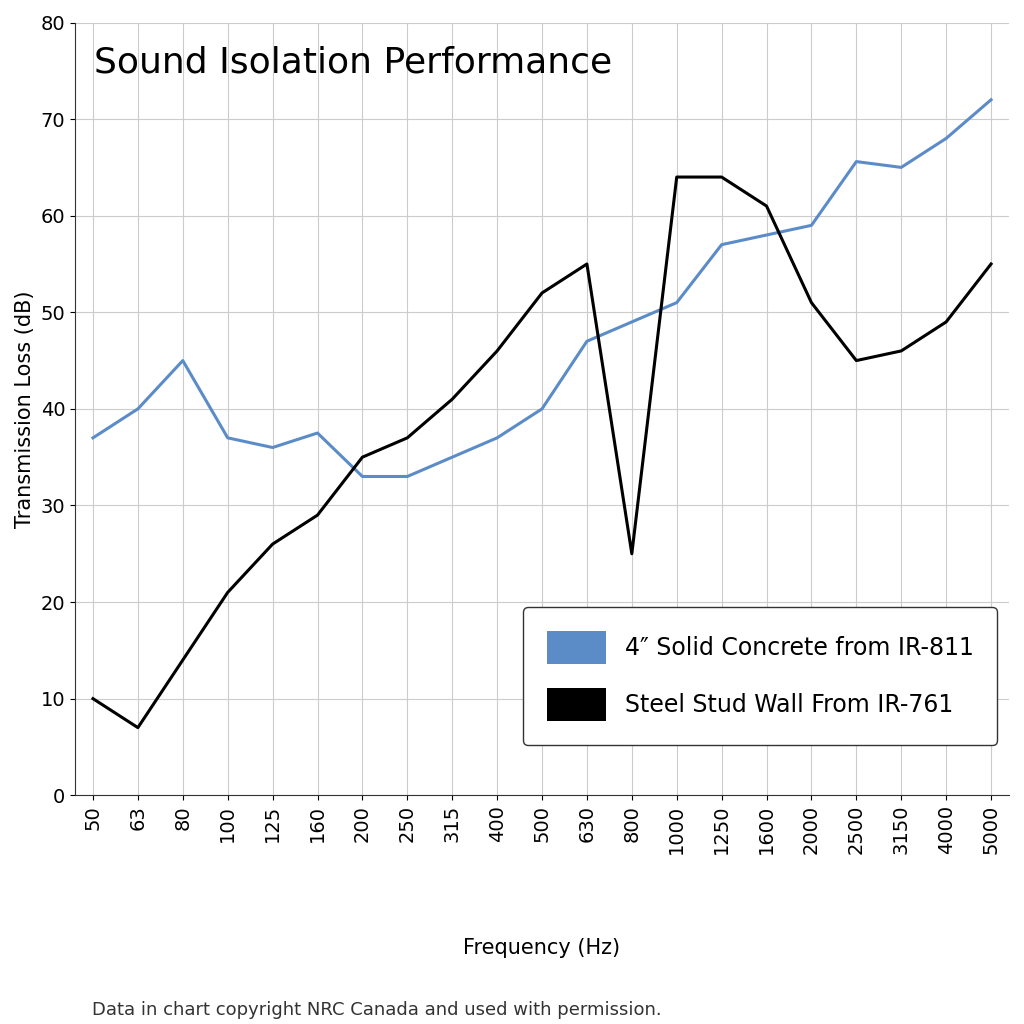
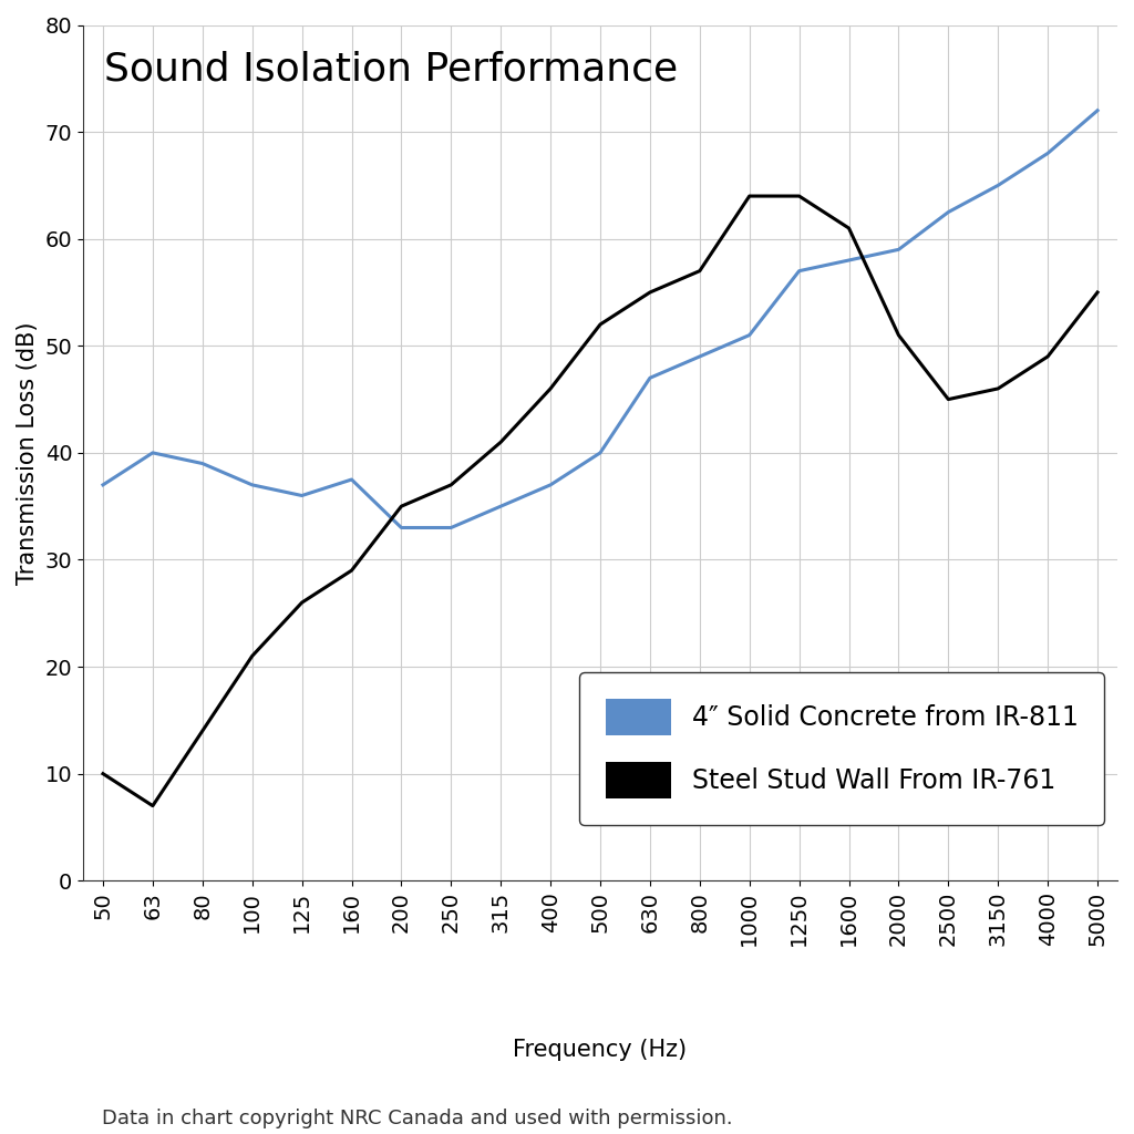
4″ Solid Concrete from IR-811/80: 45.0 -> 39.0
Steel Stud Wall From IR-761/800: 25 -> 57
4″ Solid Concrete from IR-811/2500: 65.6 -> 62.5
